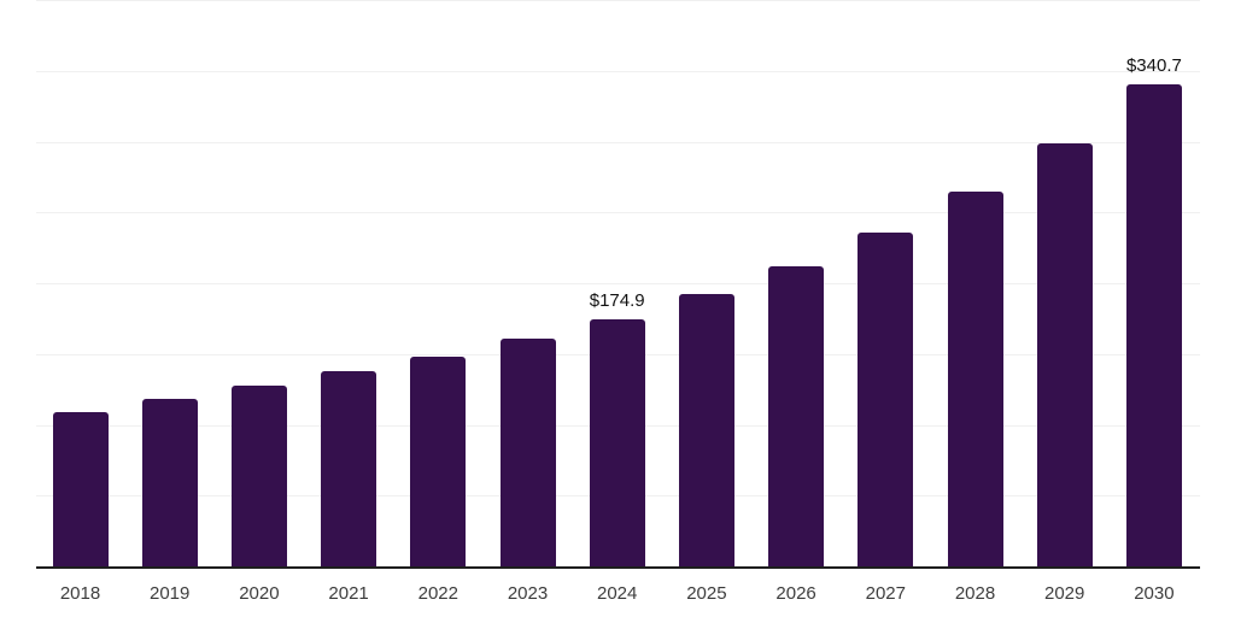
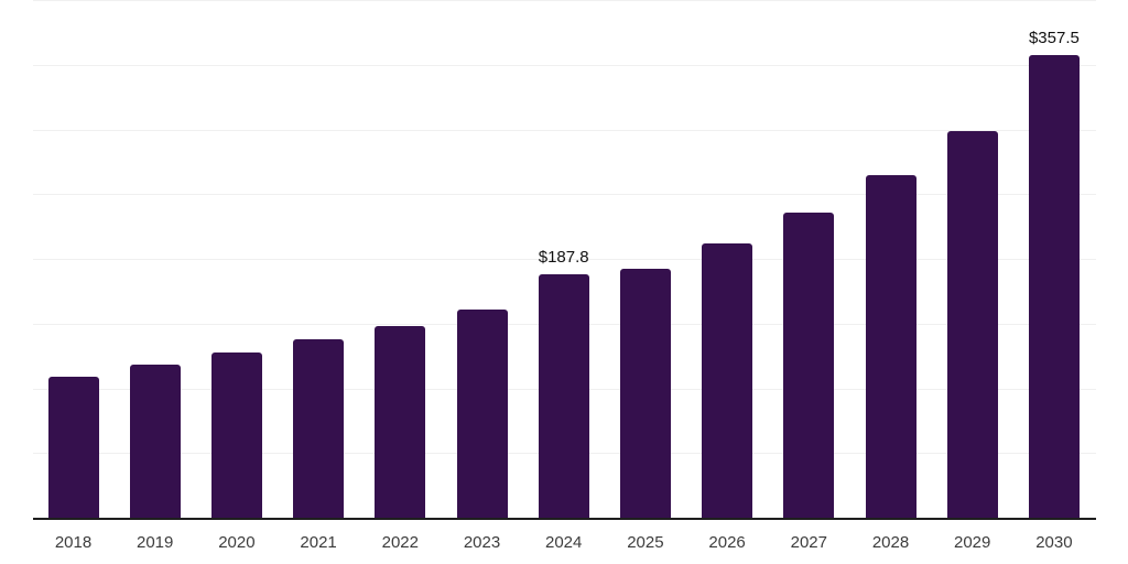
2024: $174.9 -> $187.8
2030: $340.7 -> $357.5
